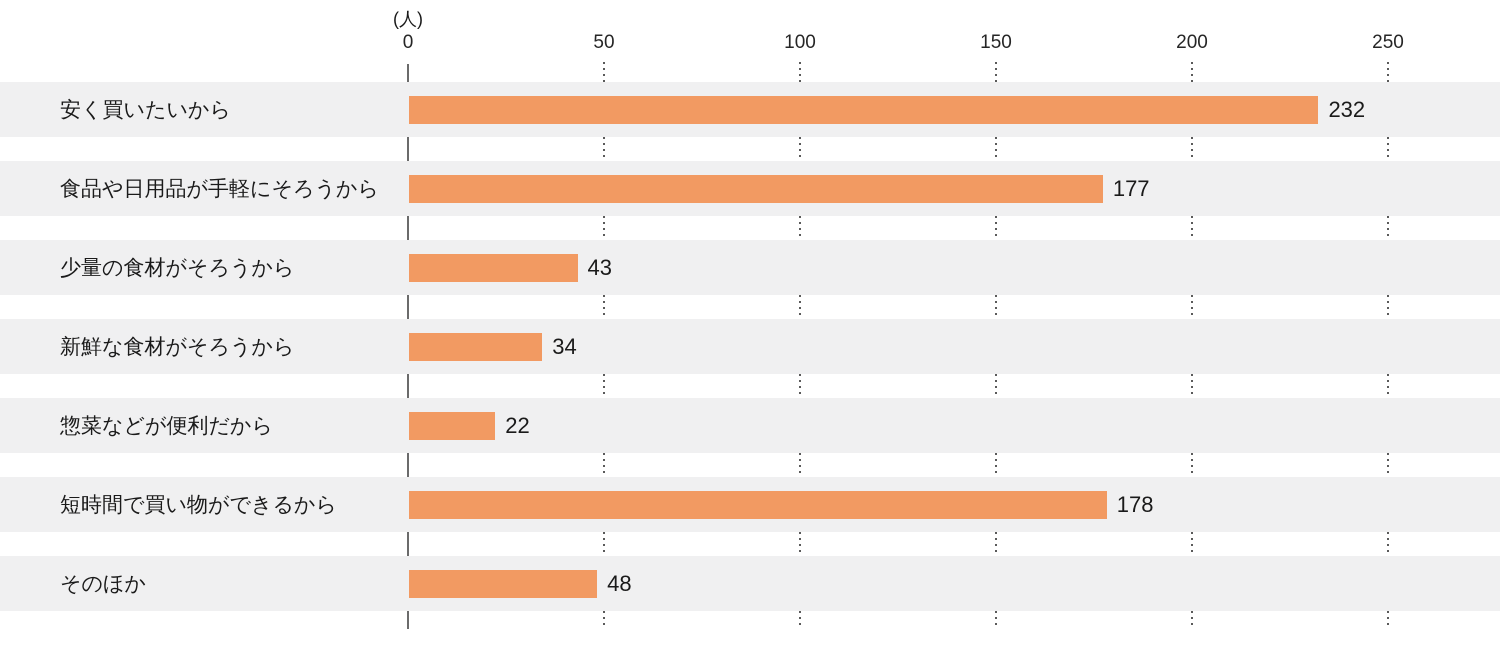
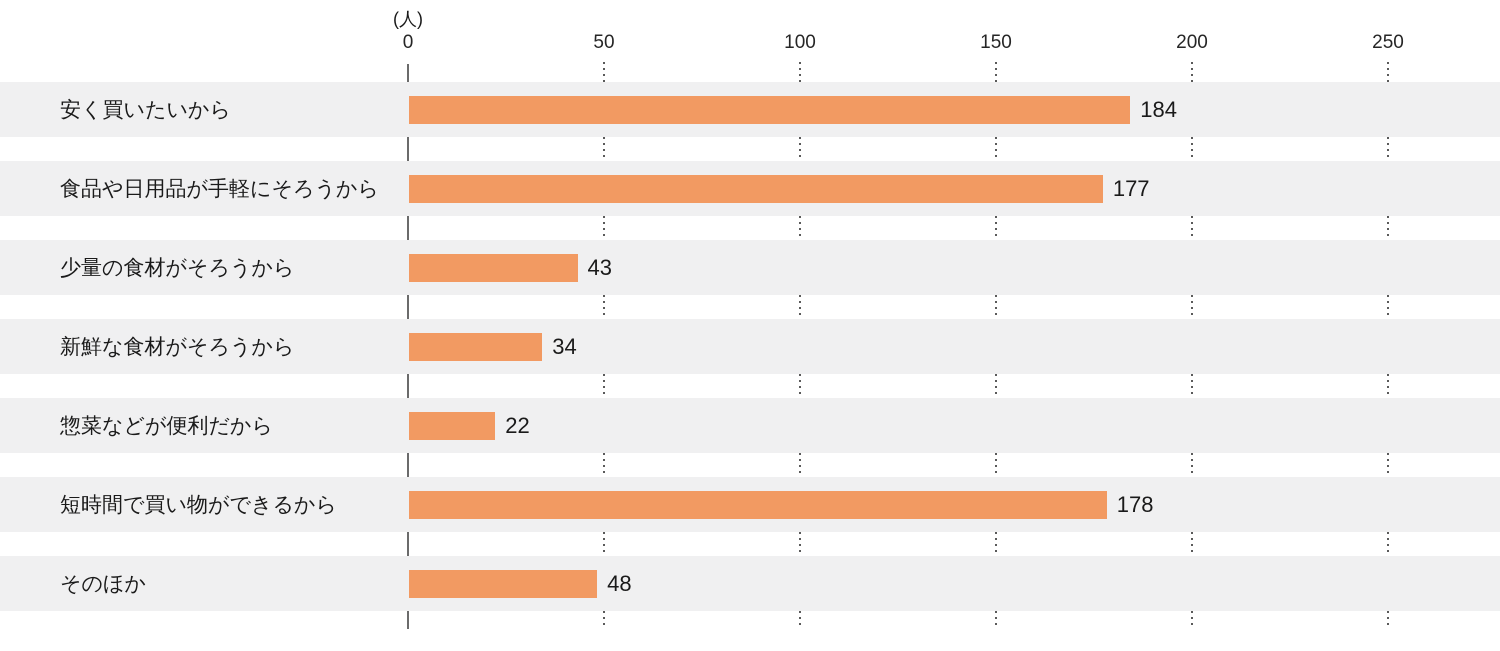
安く買いたいから: 232 -> 184
